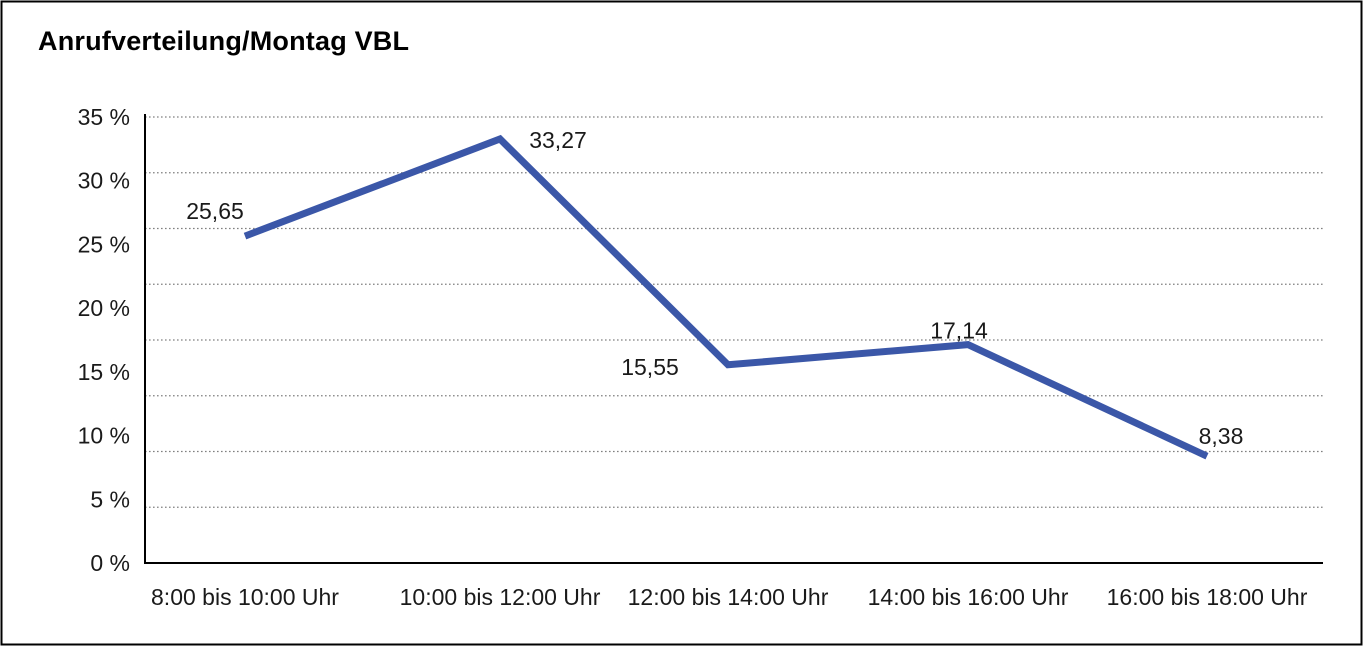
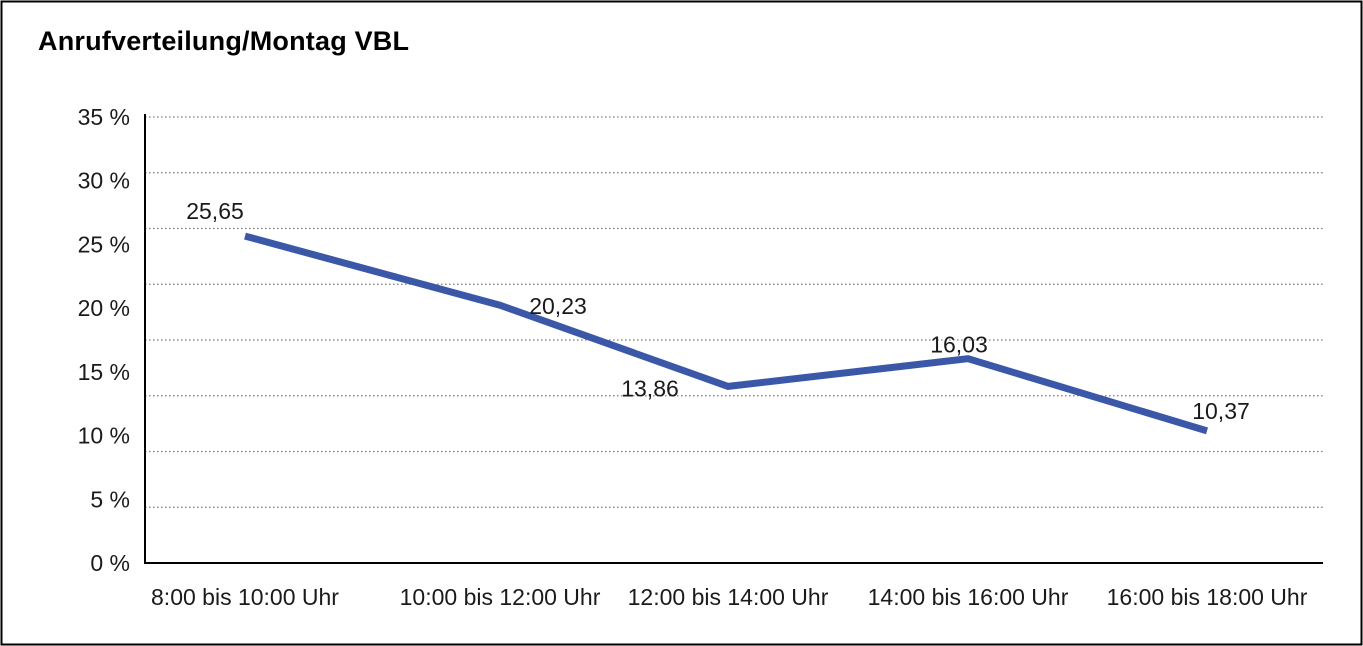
10:00 bis 12:00 Uhr: 33,27 -> 20,23
12:00 bis 14:00 Uhr: 15,55 -> 13,86
14:00 bis 16:00 Uhr: 17,14 -> 16,03
16:00 bis 18:00 Uhr: 8,38 -> 10,37
